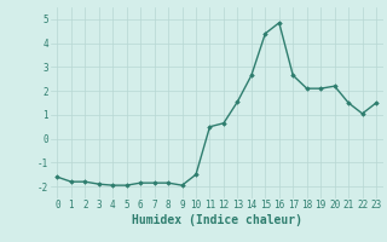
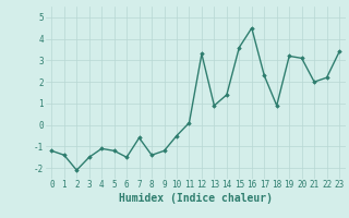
0: -1.6 -> -1.2
1: -1.8 -> -1.4
2: -1.8 -> -2.1
3: -1.9 -> -1.5
4: -1.9 -> -1.1
5: -1.9 -> -1.2
6: -1.9 -> -1.5
7: -1.9 -> -0.6
8: -1.9 -> -1.4
9: -1.9 -> -1.2
10: -1.5 -> -0.5
11: 0.5 -> 0.1
12: 0.7 -> 3.3
13: 1.6 -> 0.9
14: 2.6 -> 1.4
15: 4.4 -> 3.6
16: 4.8 -> 4.5
17: 2.6 -> 2.3
18: 2.1 -> 0.9
19: 2.1 -> 3.2
20: 2.2 -> 3.1
21: 1.5 -> 2.0
22: 1.1 -> 2.2
23: 1.5 -> 3.4
